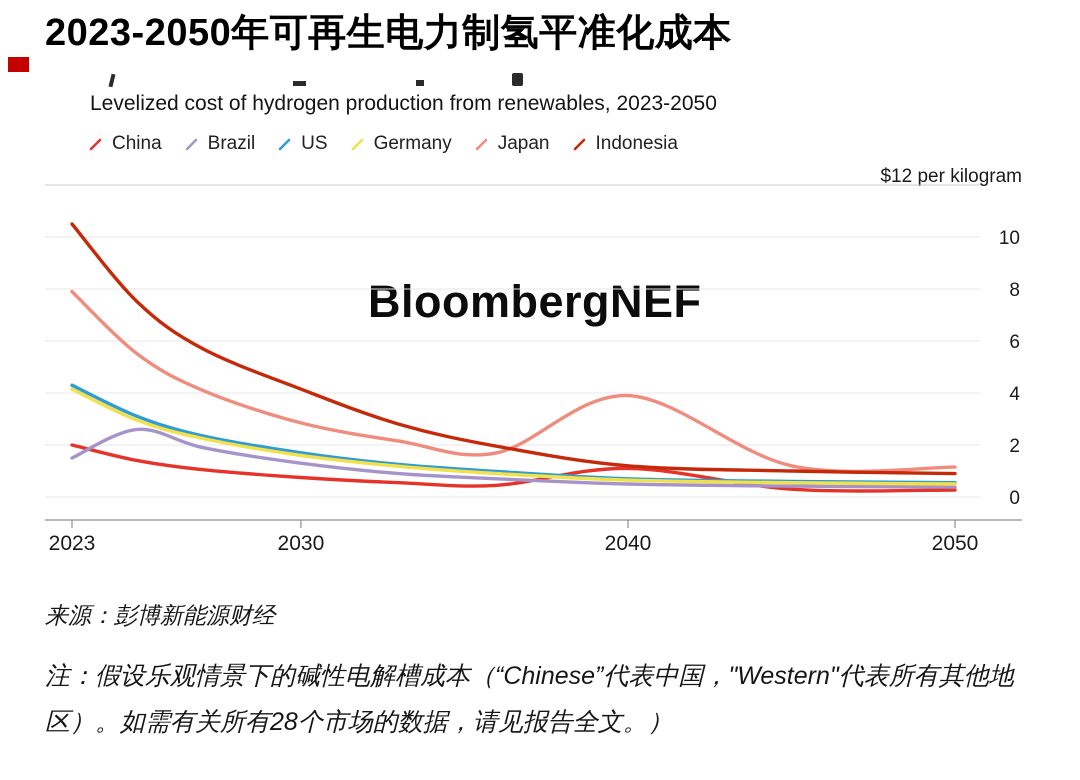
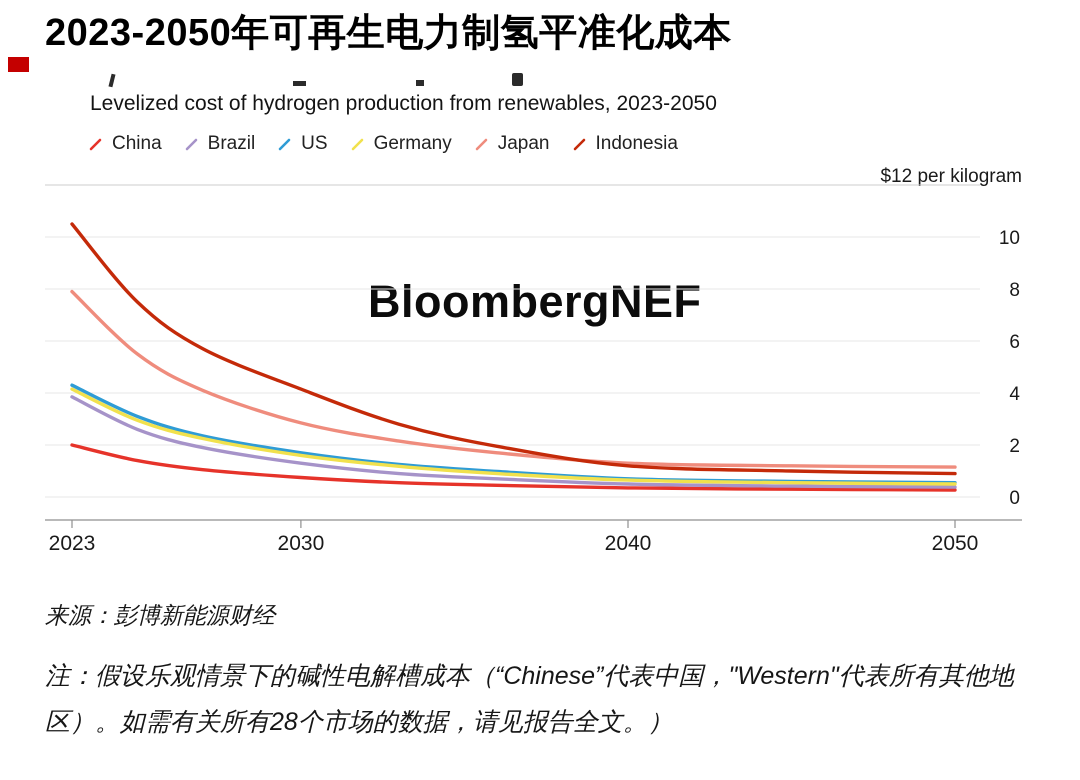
Brazil/2023: 1.5 -> 3.9
China/2040: 1.1 -> 0.3
Japan/2040: 3.9 -> 1.3
